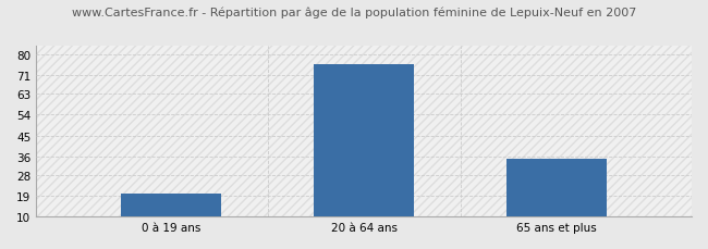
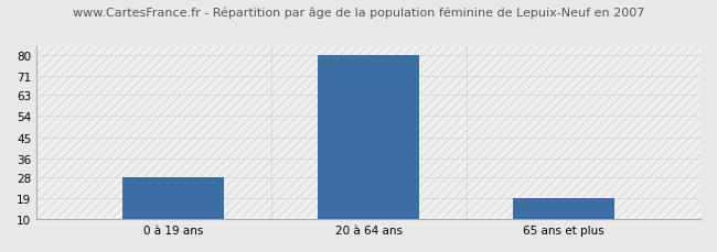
0 à 19 ans: 20 -> 28
20 à 64 ans: 76 -> 80
65 ans et plus: 35 -> 19
